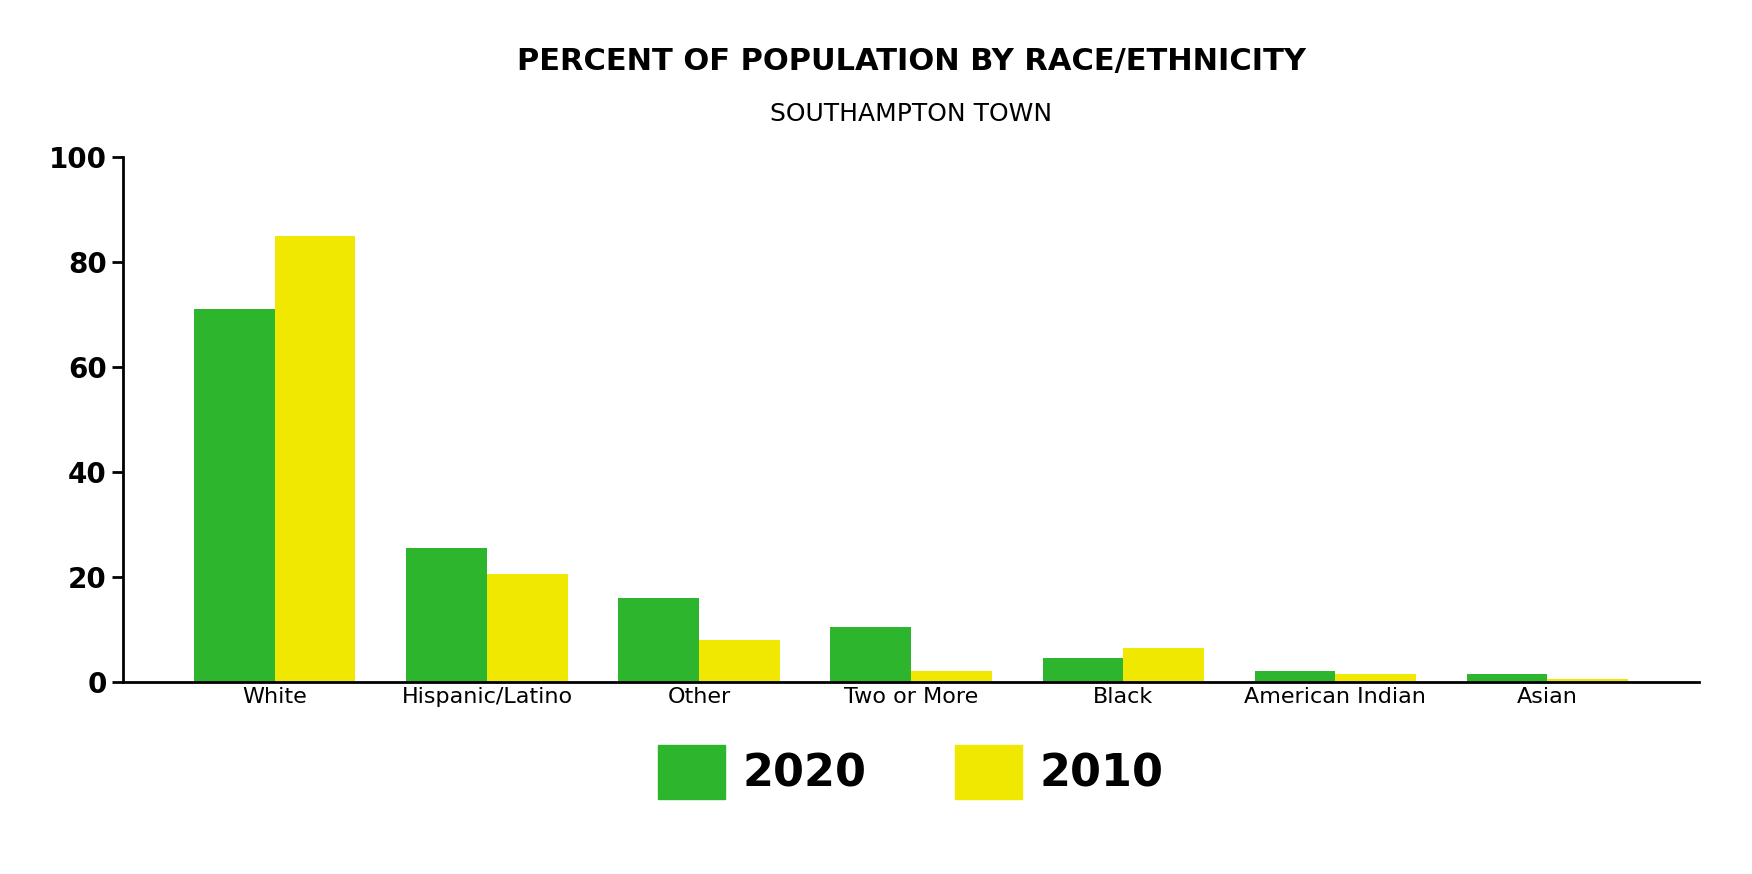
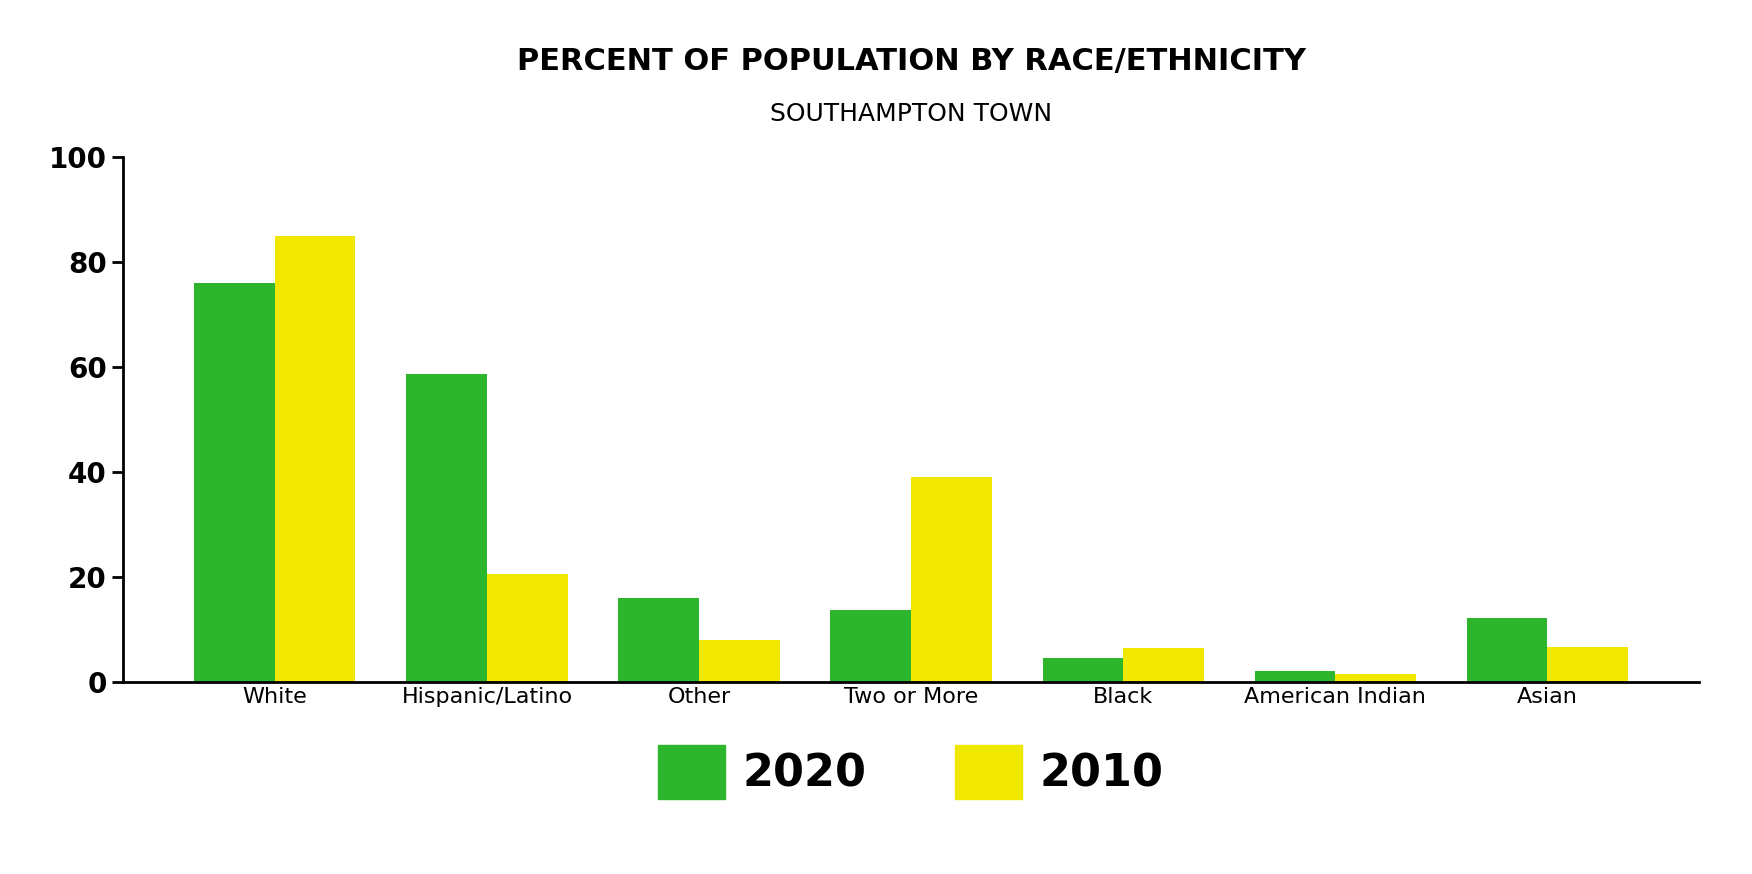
2020/White: 71.0 -> 76.0
2020/Hispanic/Latino: 25.5 -> 58.6
2020/Two or More: 10.5 -> 13.6
2010/Two or More: 2.0 -> 39.0
2020/Asian: 1.5 -> 12.2
2010/Asian: 0.5 -> 6.6
